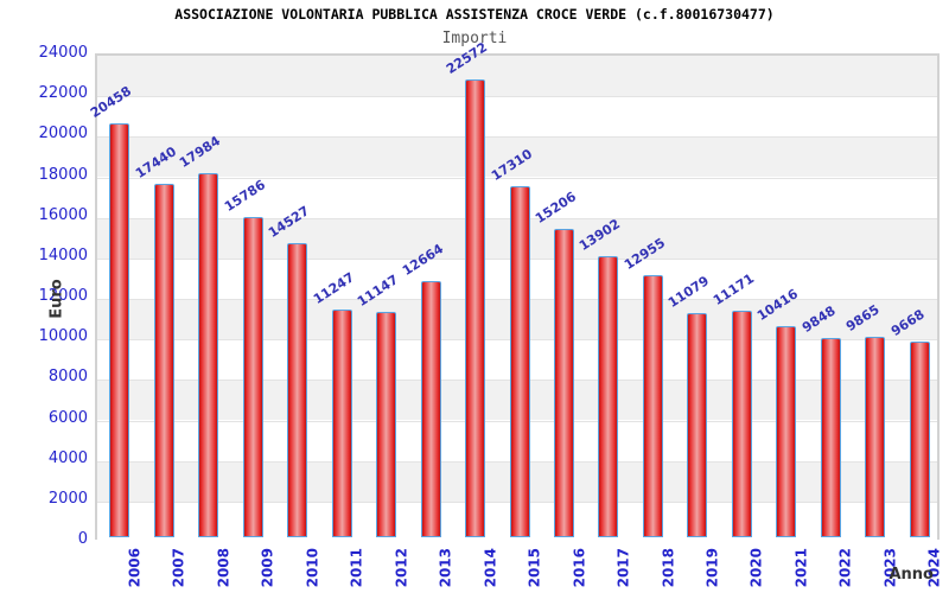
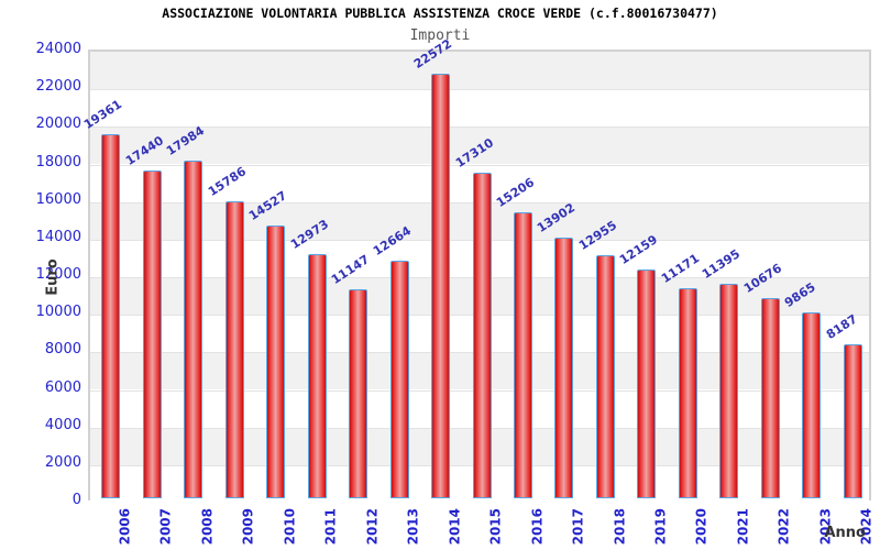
2006: 20458 -> 19361
2011: 11247 -> 12973
2019: 11079 -> 12159
2021: 10416 -> 11395
2022: 9848 -> 10676
2024: 9668 -> 8187
